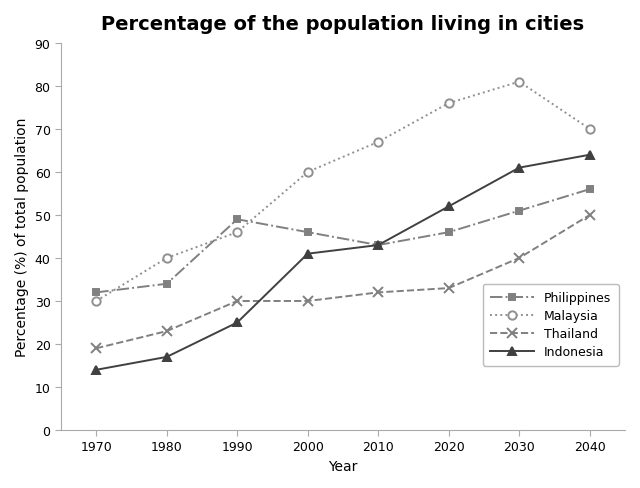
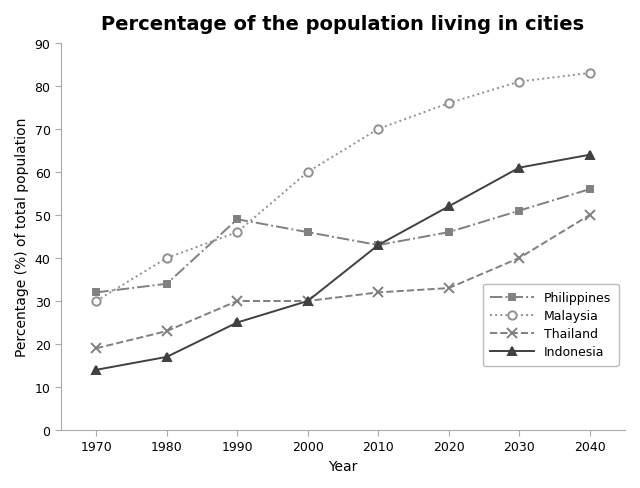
Indonesia/2000: 41 -> 30
Malaysia/2010: 67 -> 70
Malaysia/2040: 70 -> 83
